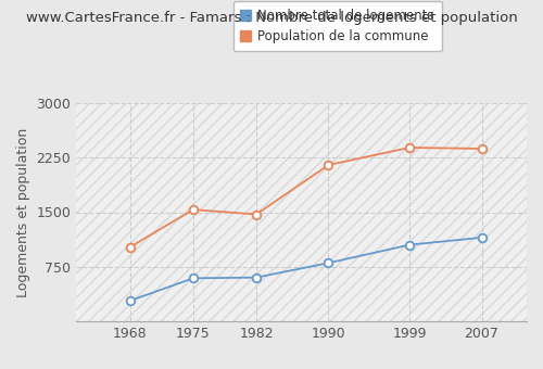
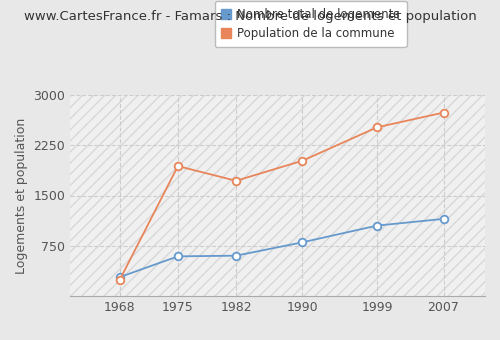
Population de la commune/1968: 1020 -> 240
Population de la commune/1975: 1540 -> 1940
Population de la commune/1982: 1470 -> 1720
Population de la commune/1990: 2150 -> 2020
Population de la commune/1999: 2390 -> 2520
Population de la commune/2007: 2380 -> 2740
